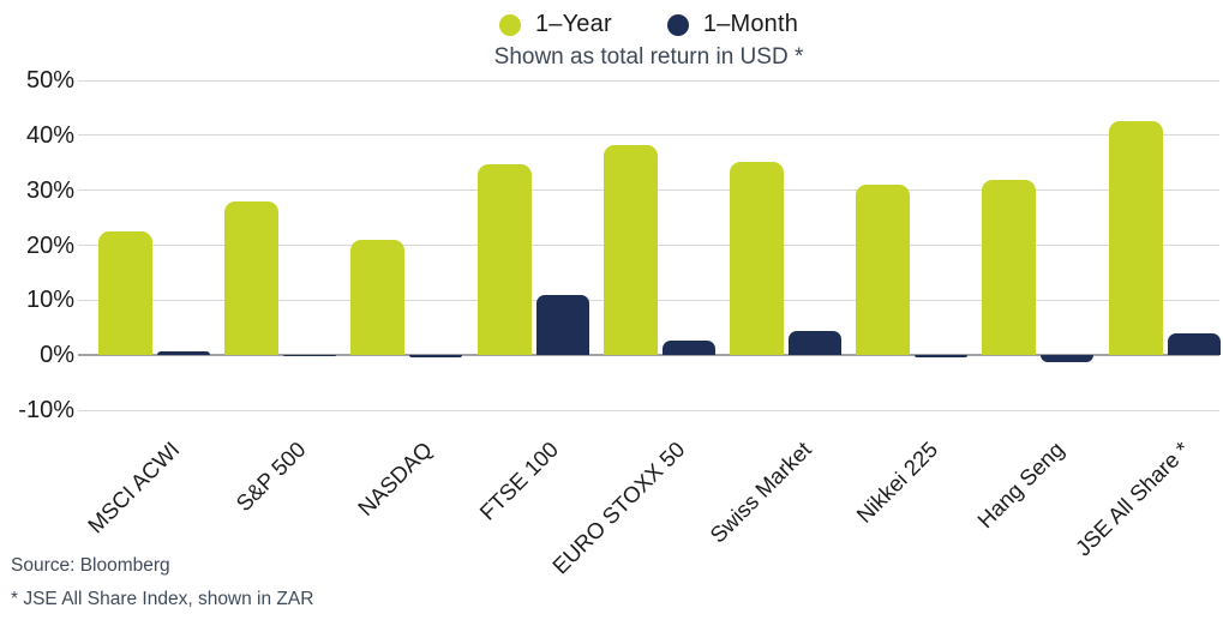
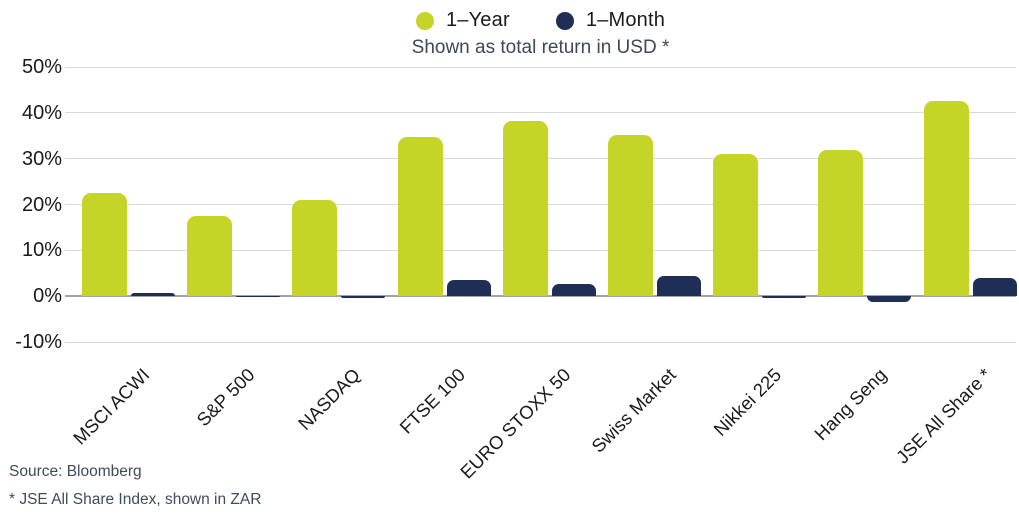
1–Year/S&P 500: 28% -> 18%
1–Month/FTSE 100: 11% -> 4%
